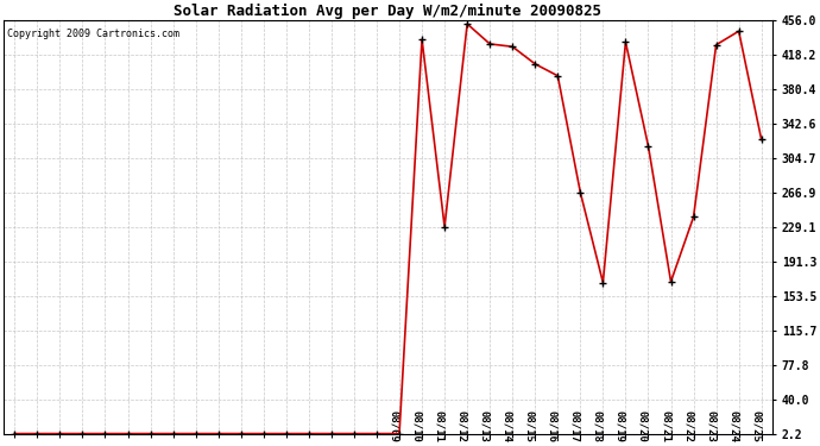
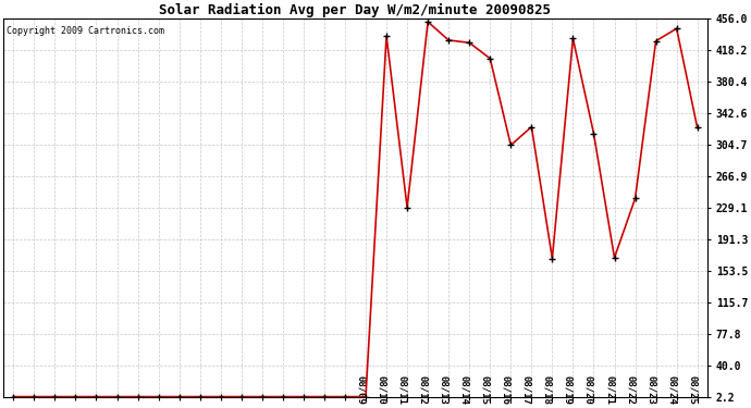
08/16: 395 -> 304
08/17: 267 -> 326
